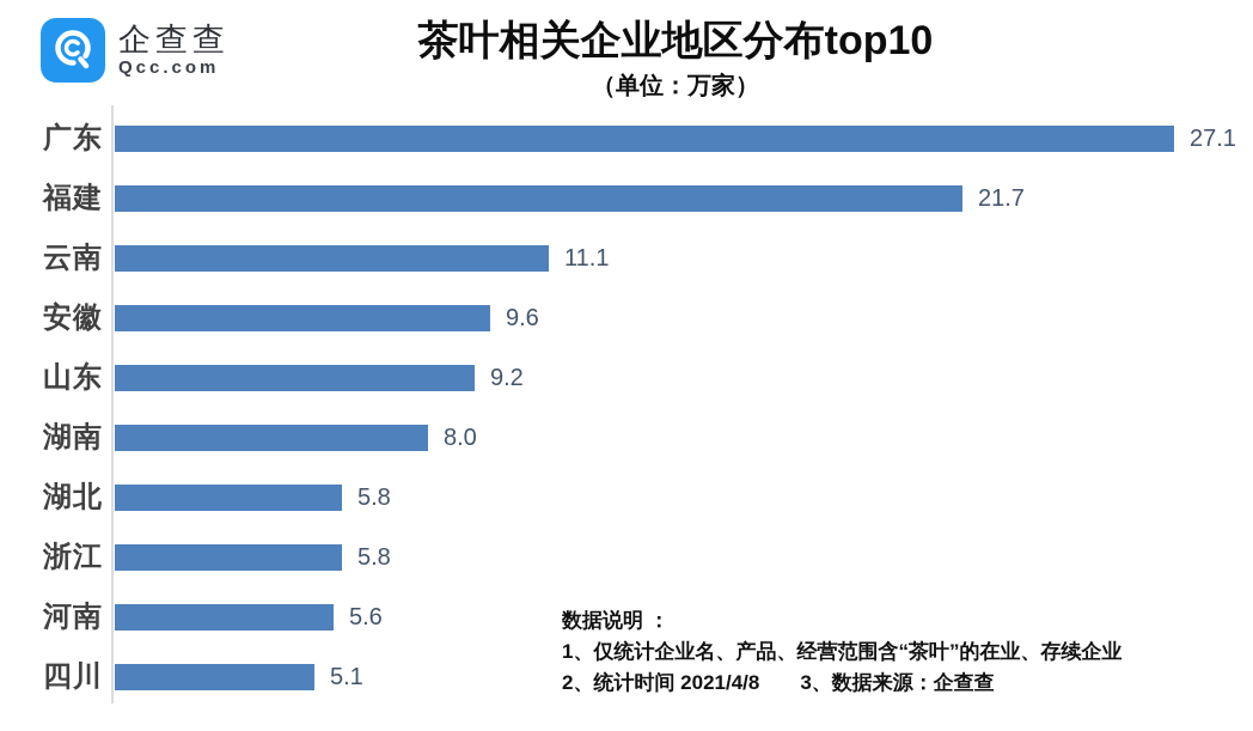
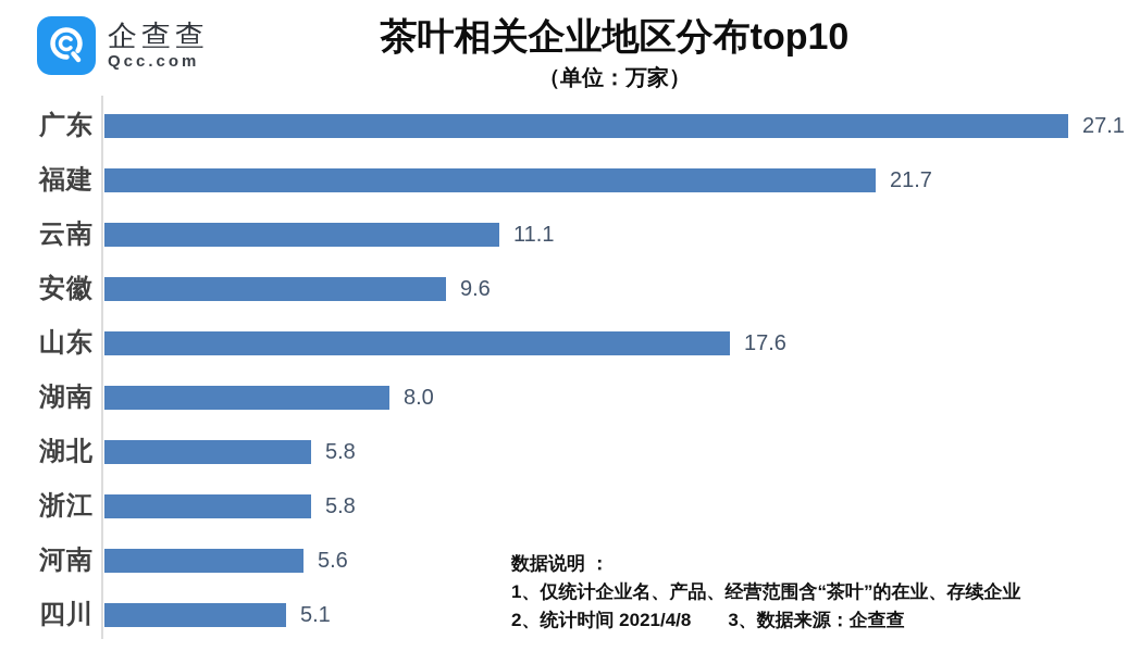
山东: 9.2 -> 17.6
